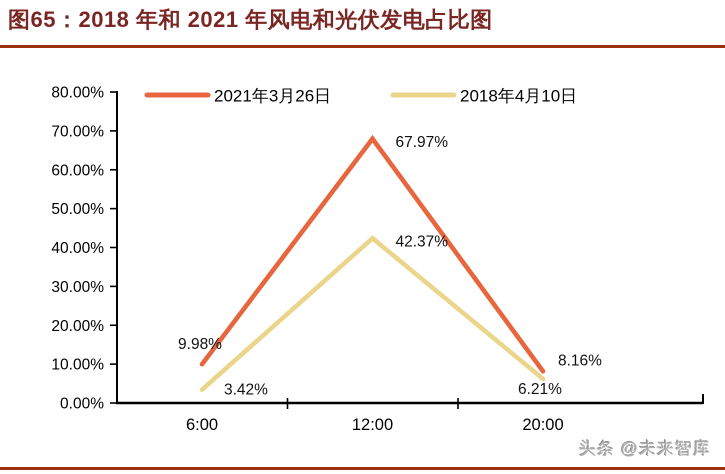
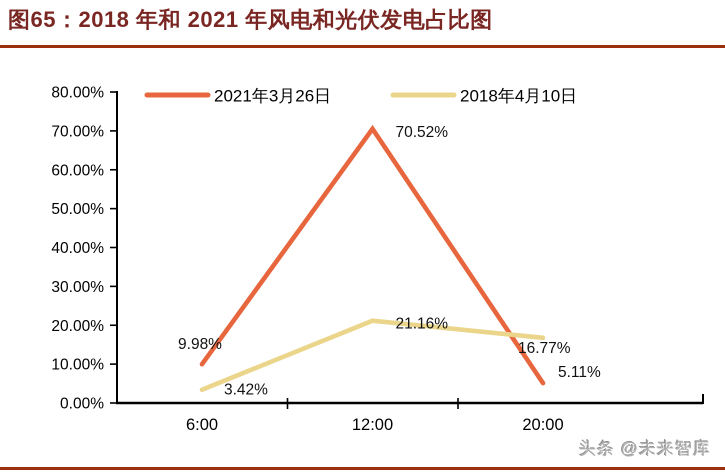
2021年3月26日/12:00: 67.97% -> 70.52%
2018年4月10日/12:00: 42.37% -> 21.16%
2021年3月26日/20:00: 8.16% -> 5.11%
2018年4月10日/20:00: 6.21% -> 16.77%
